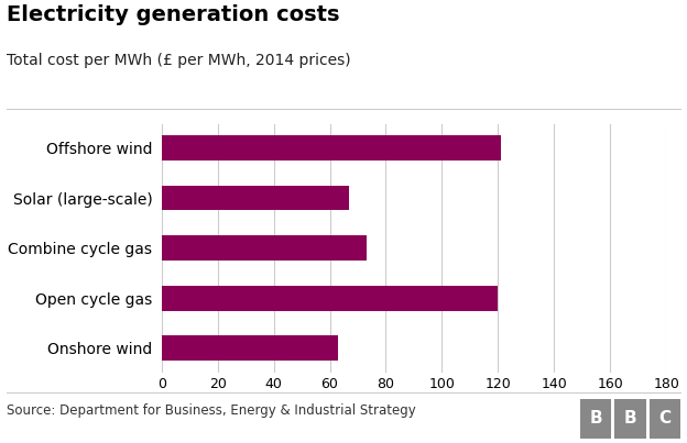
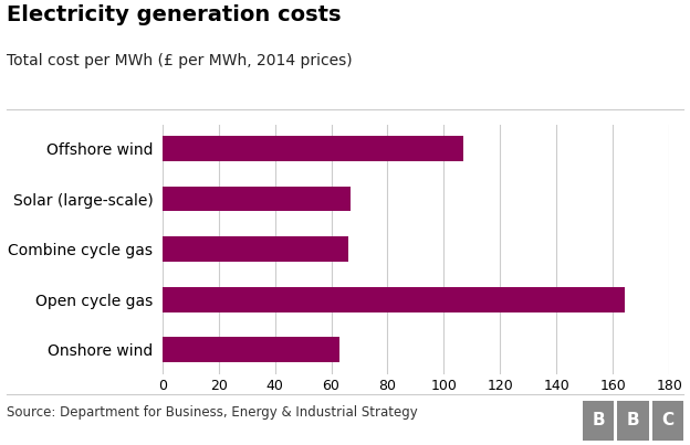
Offshore wind: 121 -> 107
Combine cycle gas: 73 -> 66
Open cycle gas: 120 -> 164
